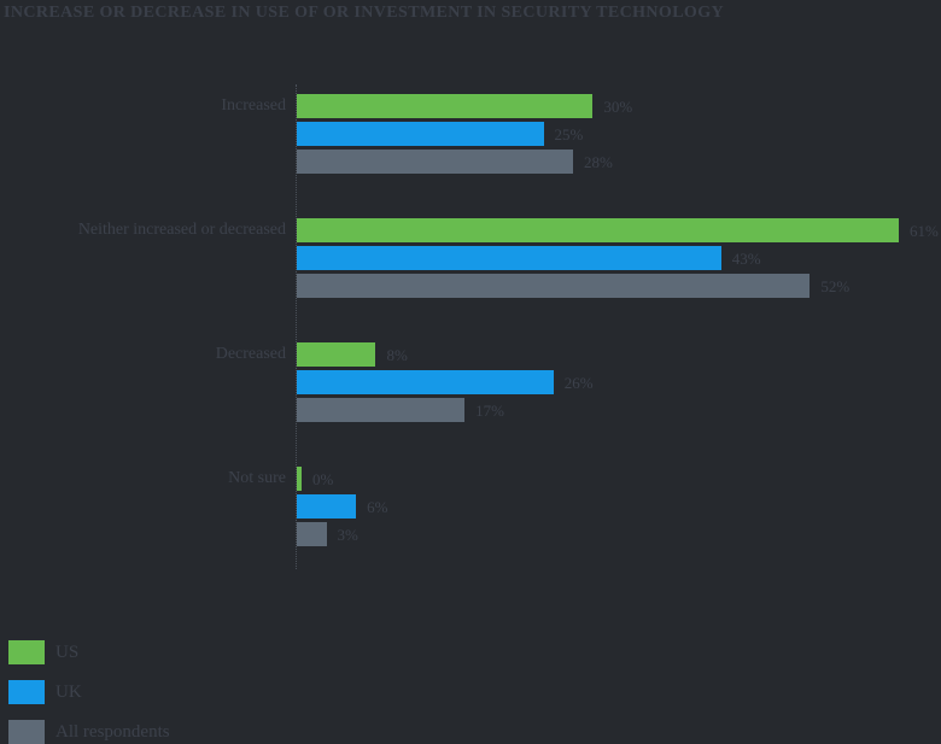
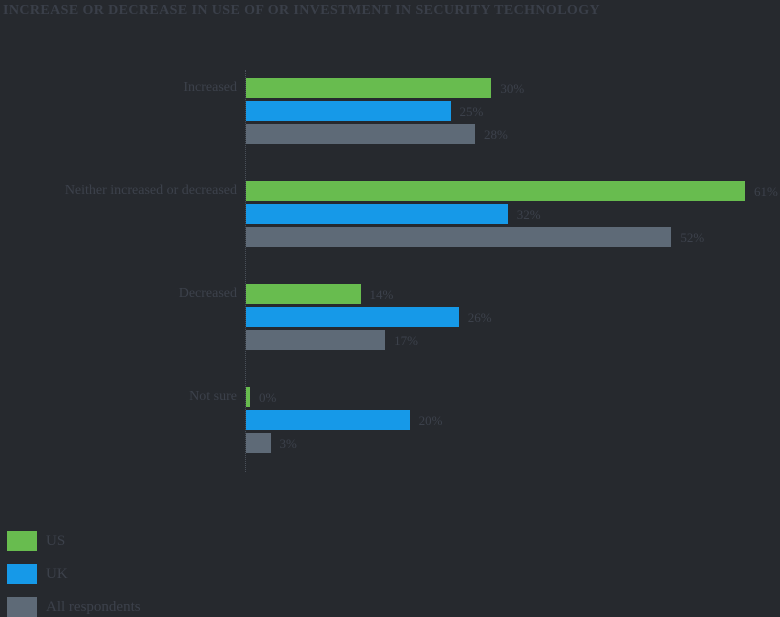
UK/Neither increased or decreased: 43% -> 32%
US/Decreased: 8% -> 14%
UK/Not sure: 6% -> 20%
